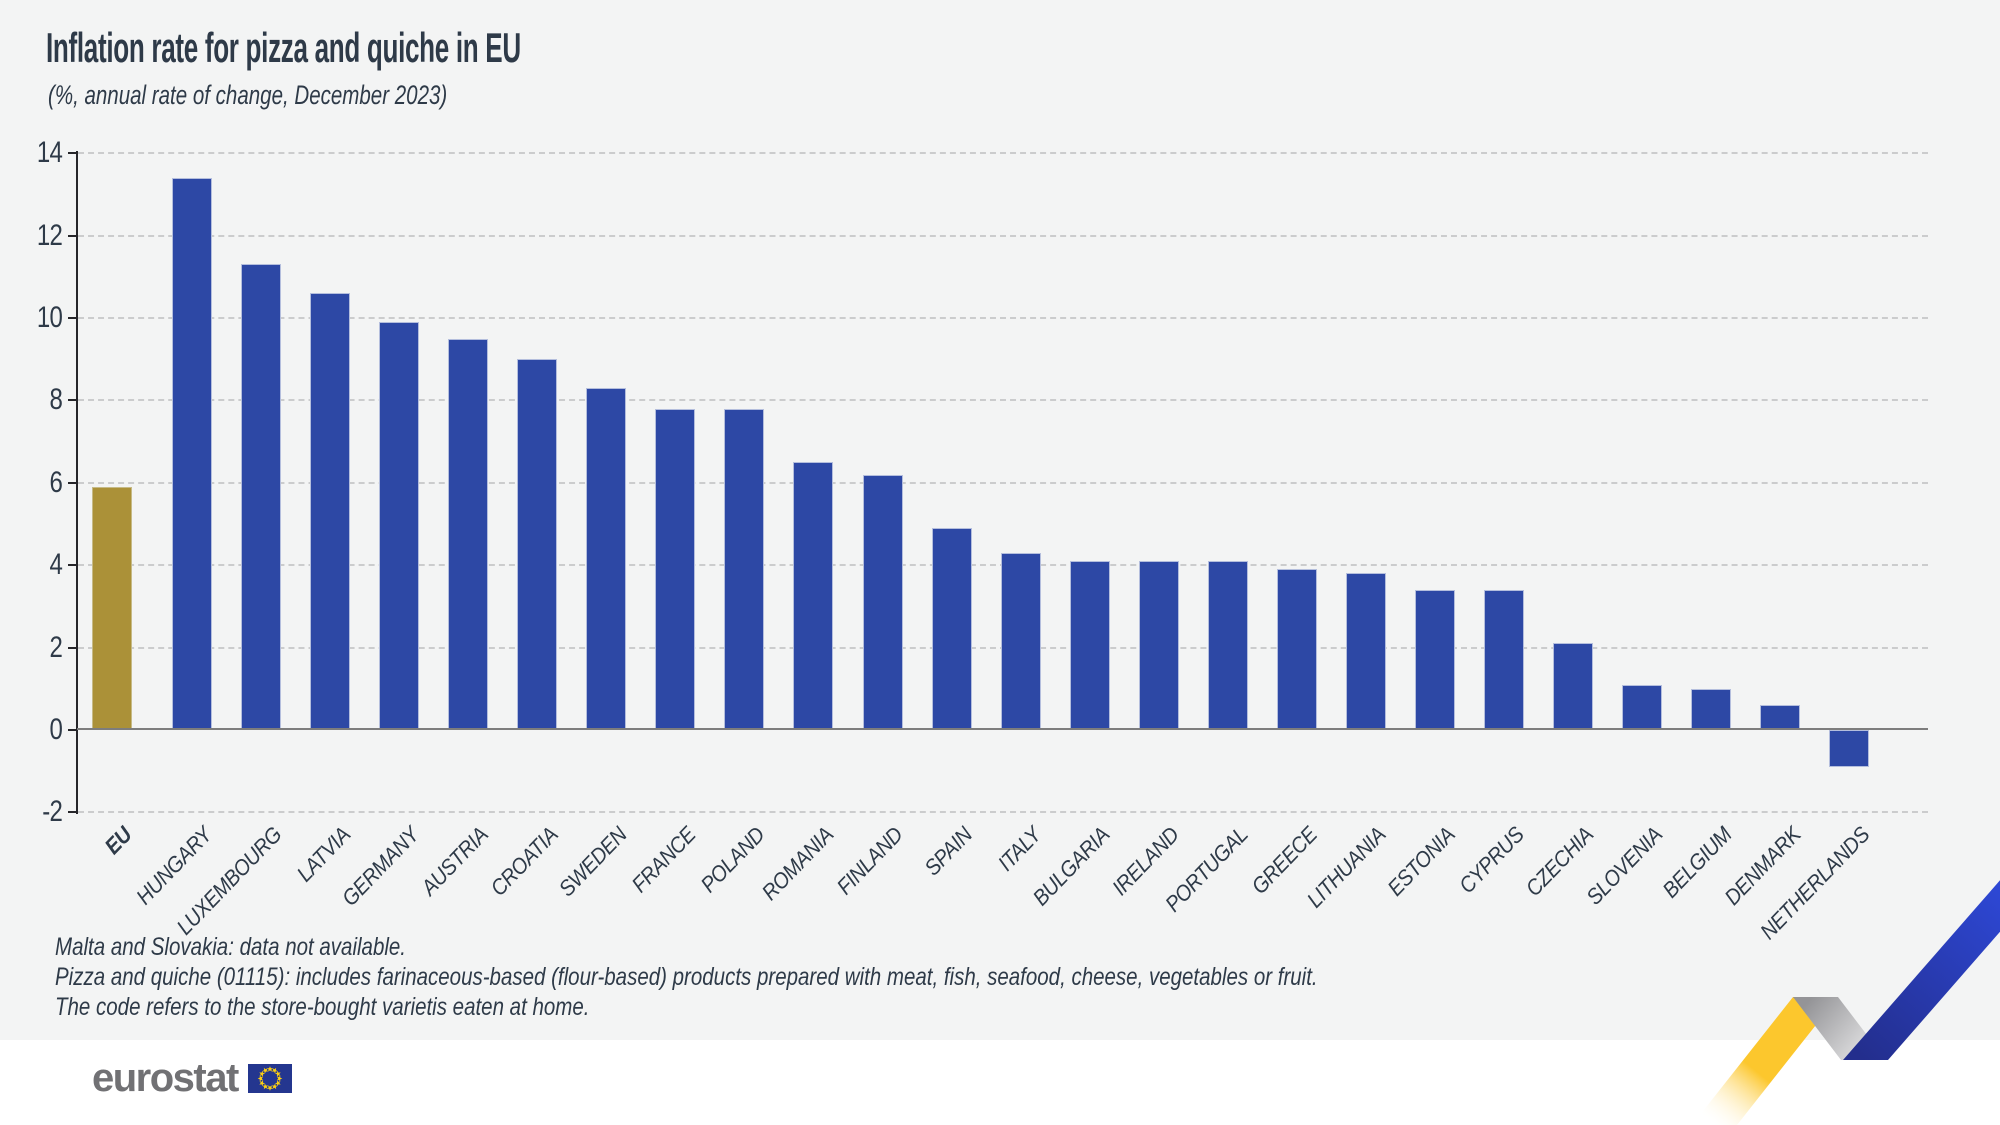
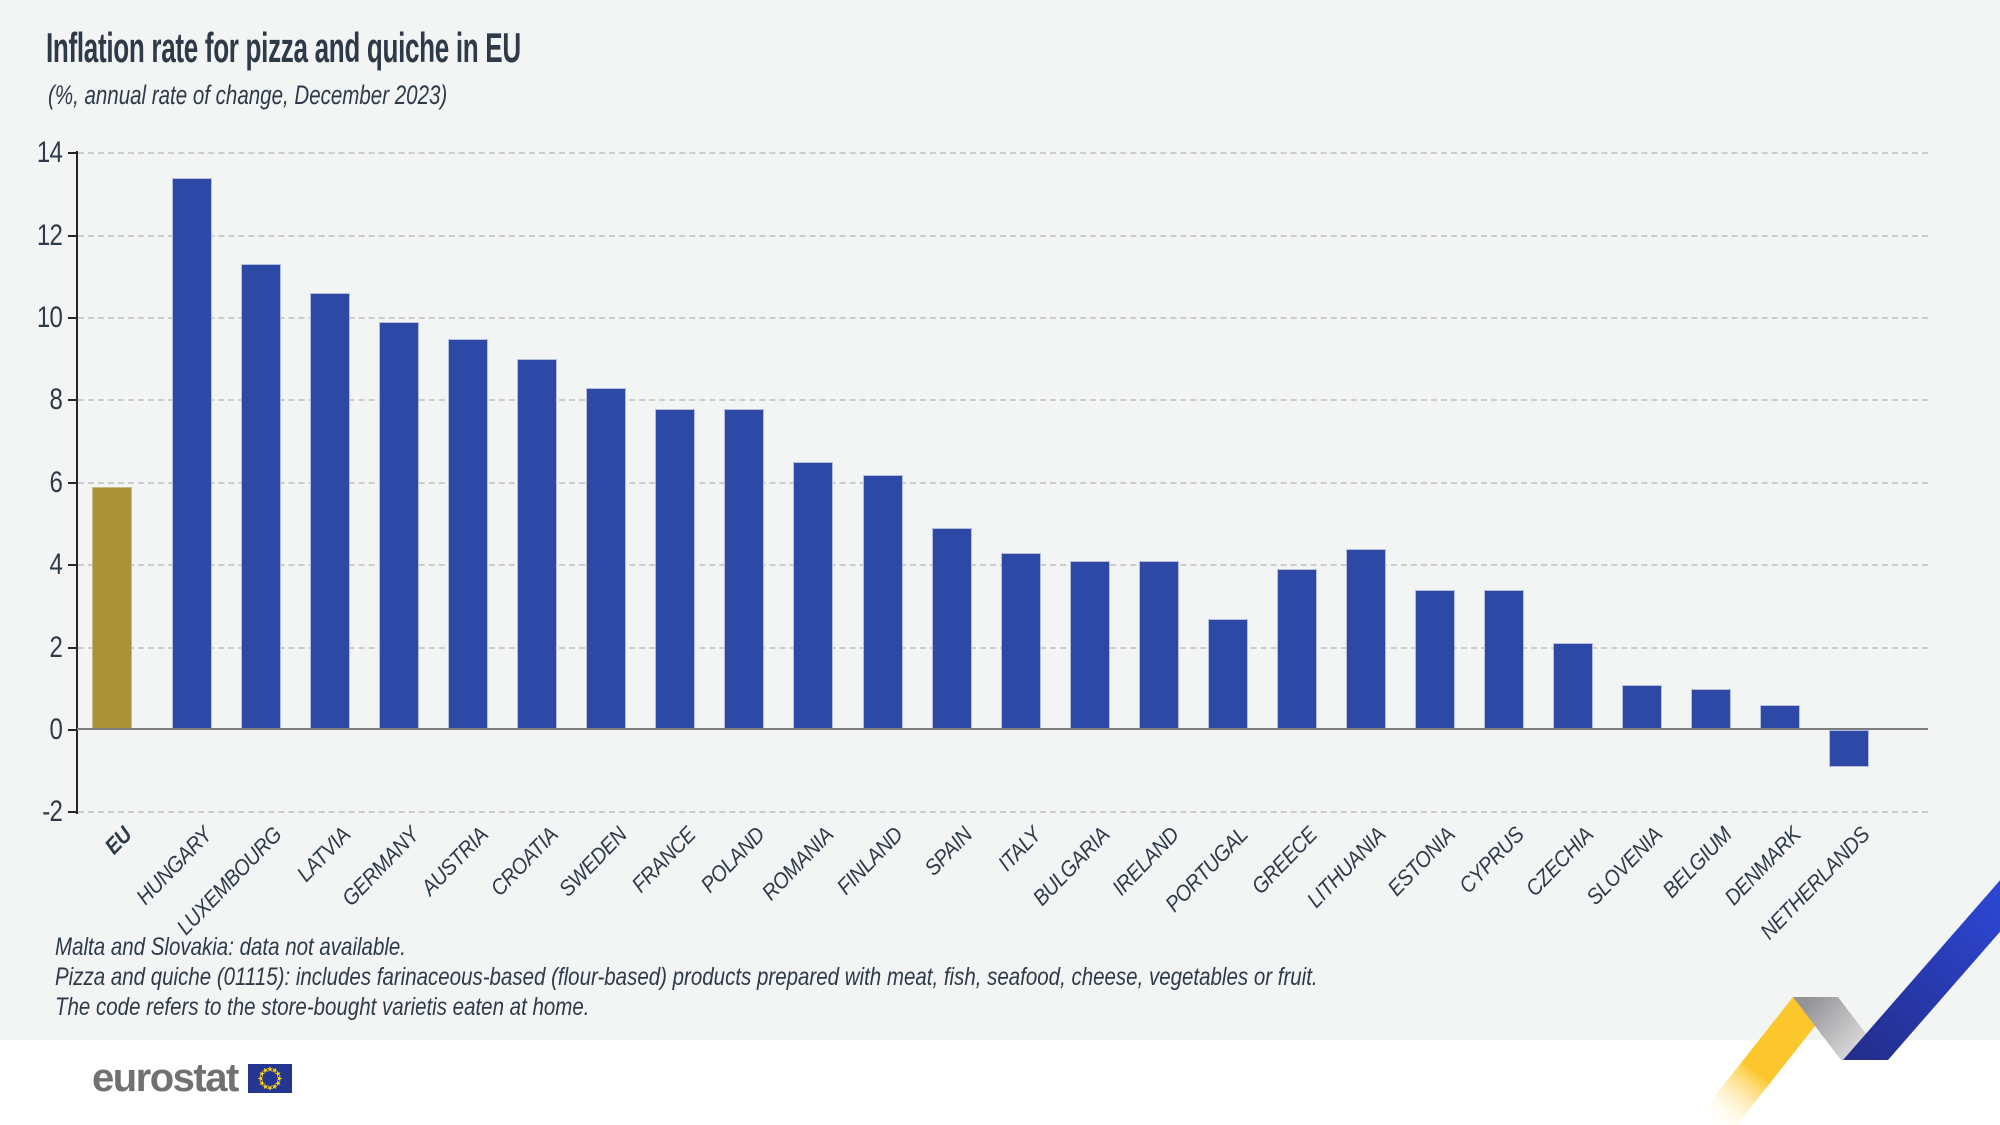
PORTUGAL: 4.1 -> 2.7
LITHUANIA: 3.8 -> 4.4
